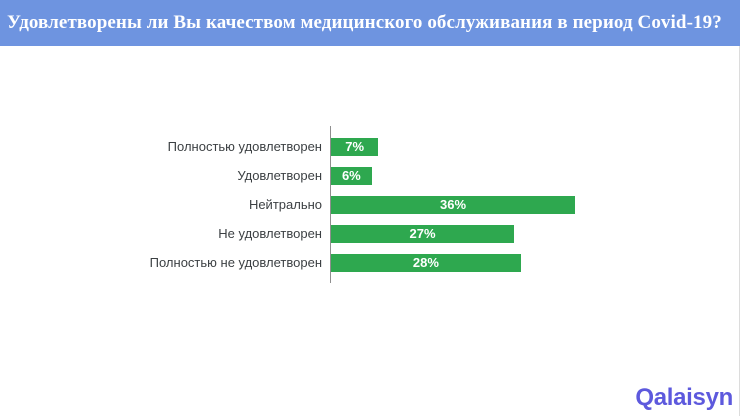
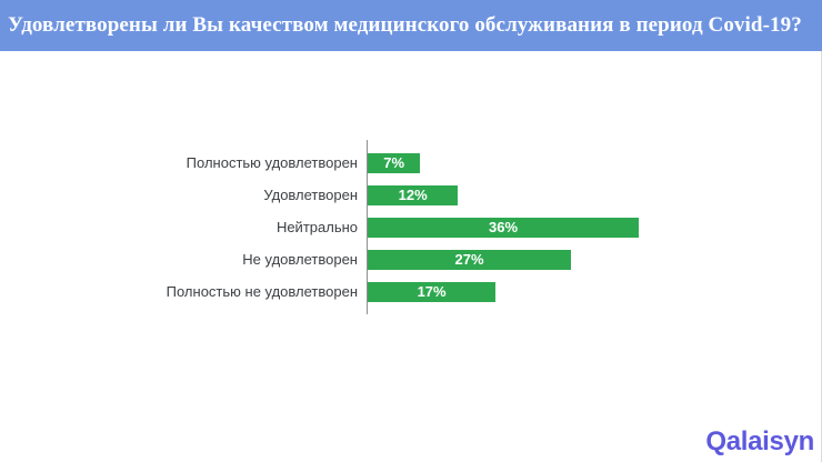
Удовлетворен: 6% -> 12%
Полностью не удовлетворен: 28% -> 17%
